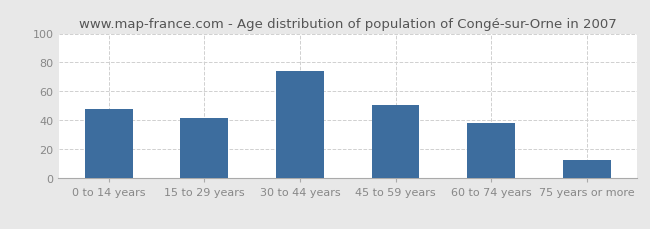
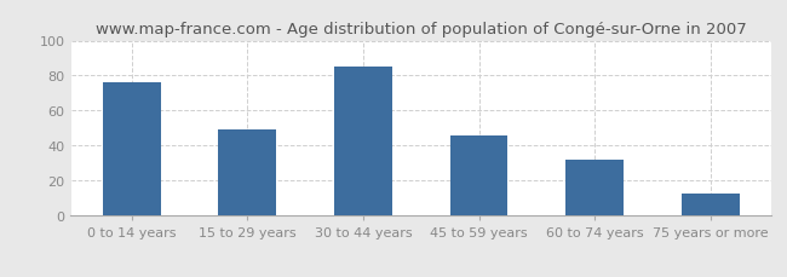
0 to 14 years: 48 -> 76
15 to 29 years: 42 -> 49
30 to 44 years: 74 -> 85
45 to 59 years: 51 -> 46
60 to 74 years: 38 -> 32
